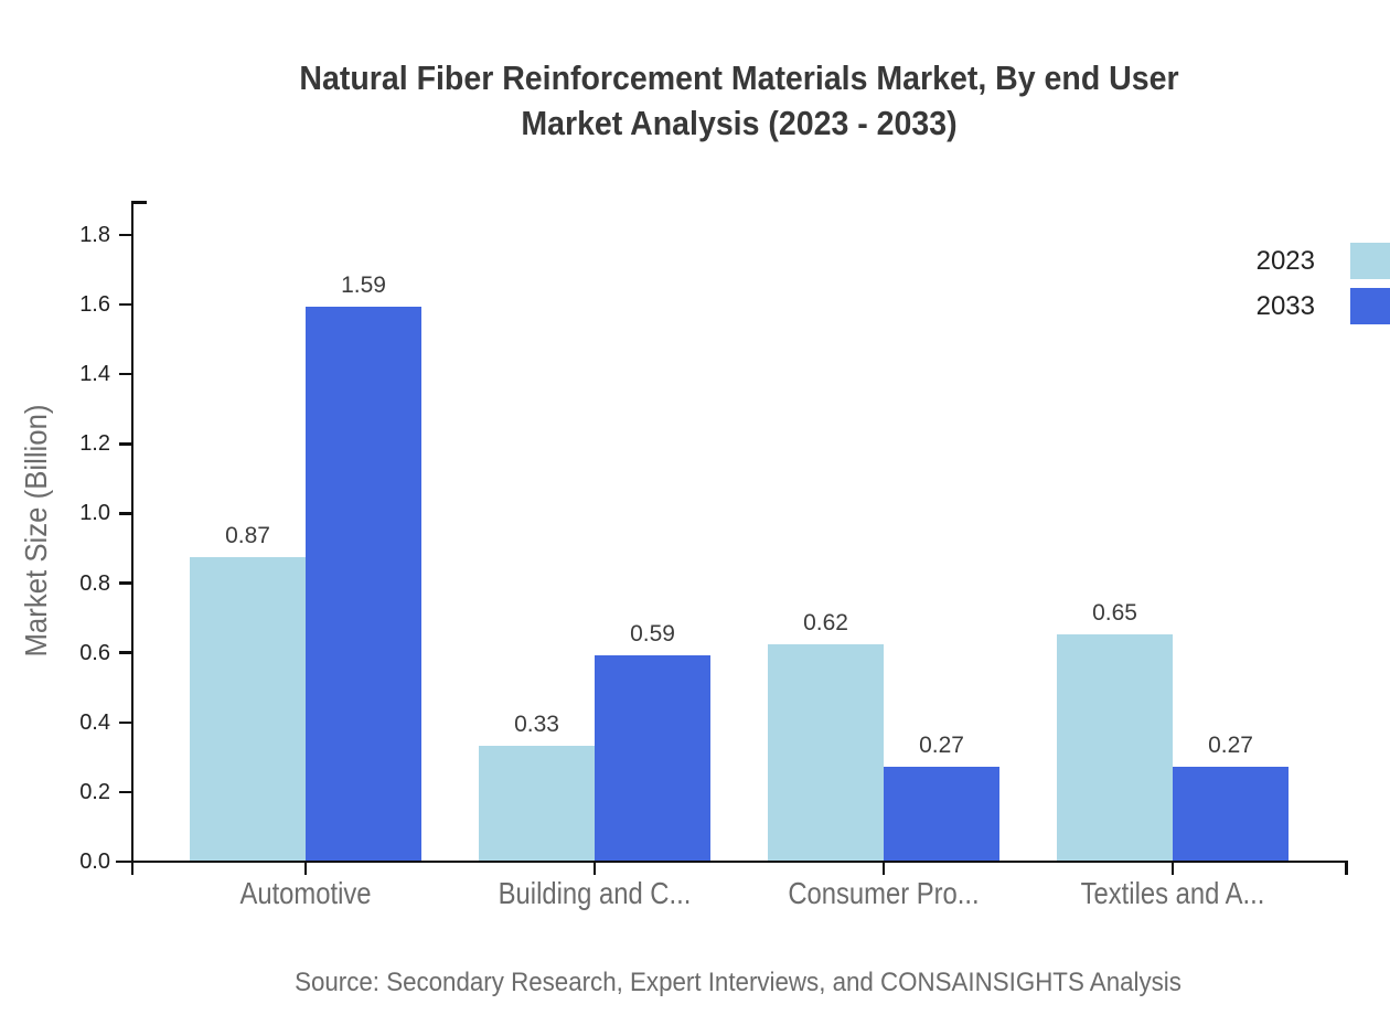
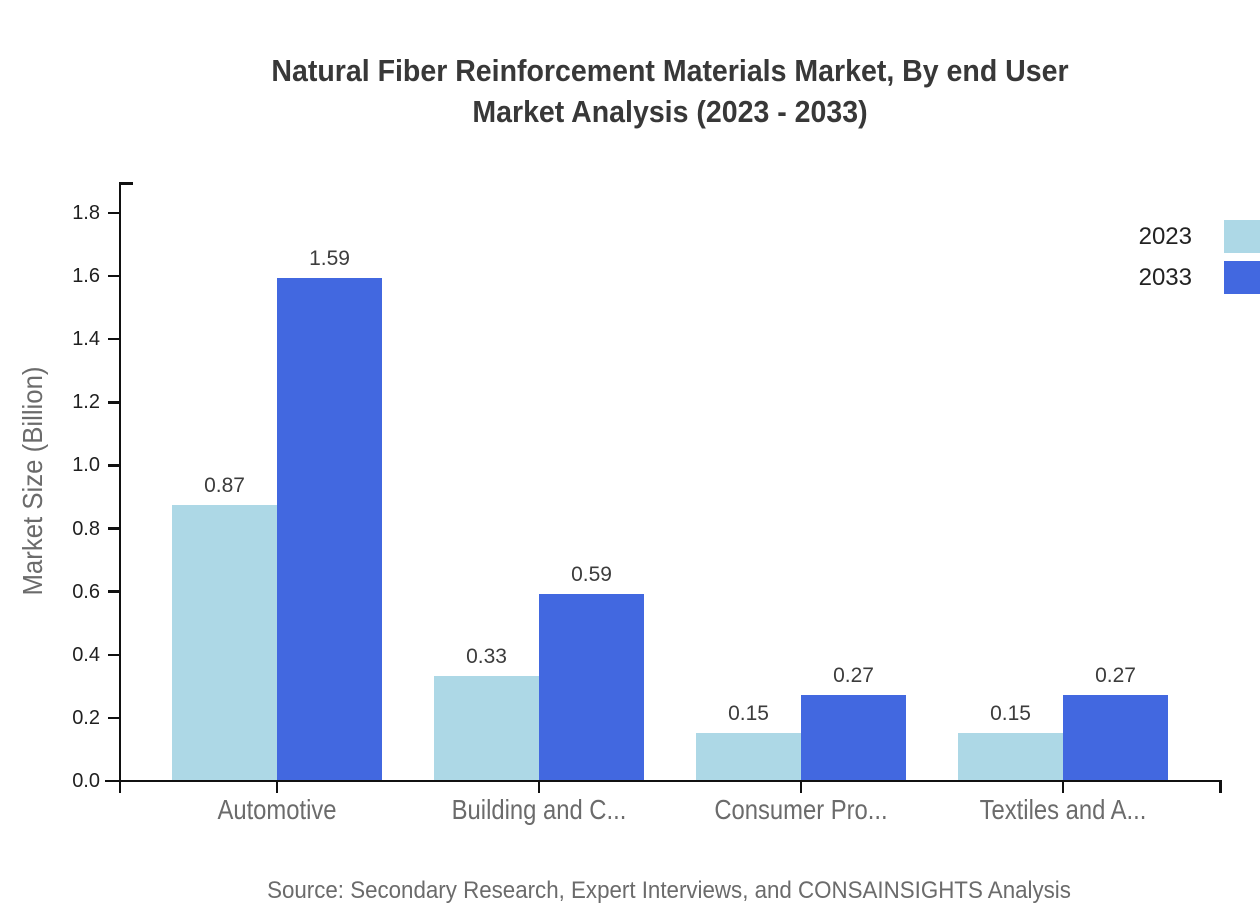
2023/Consumer Pro...: 0.62 -> 0.15
2023/Textiles and A...: 0.65 -> 0.15
